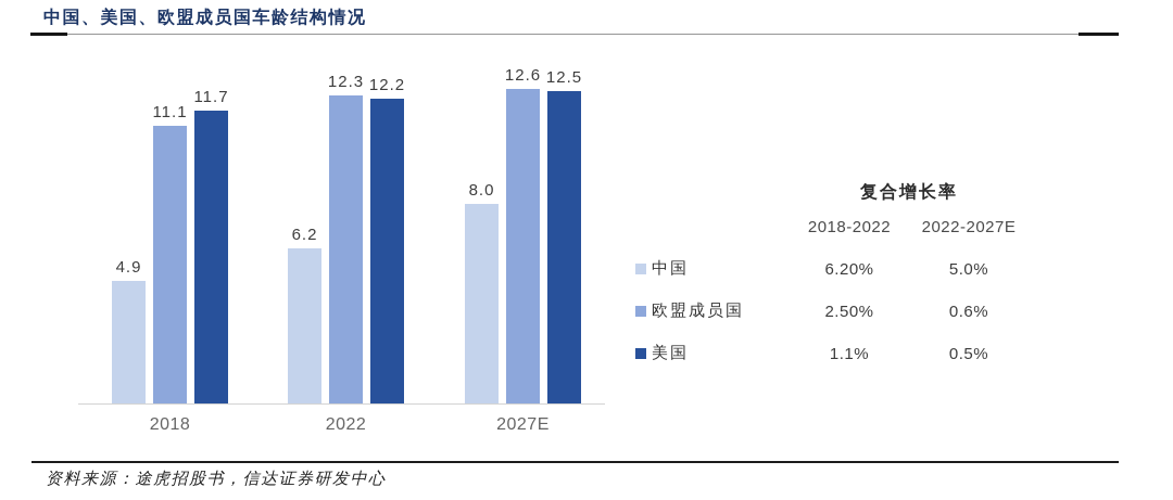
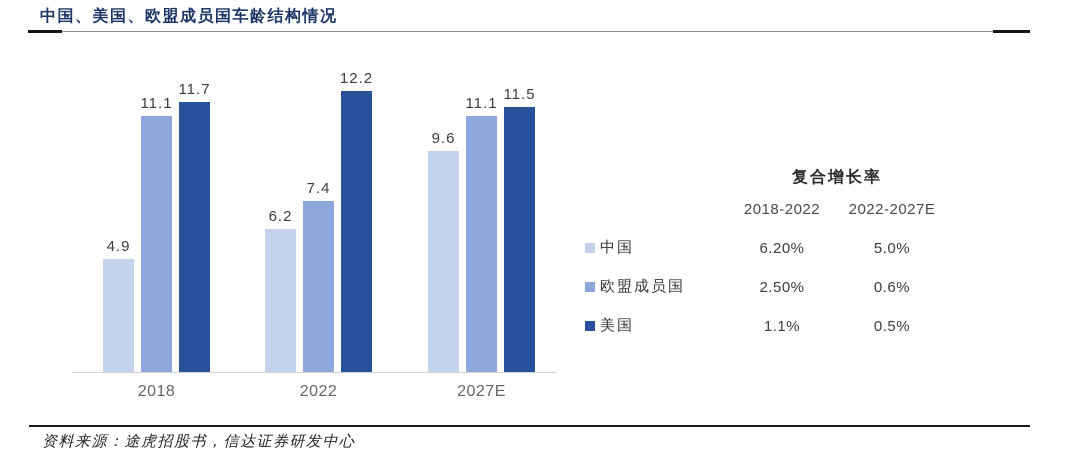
欧盟成员国/2022: 12.3 -> 7.4
中国/2027E: 8.0 -> 9.6
欧盟成员国/2027E: 12.6 -> 11.1
美国/2027E: 12.5 -> 11.5
